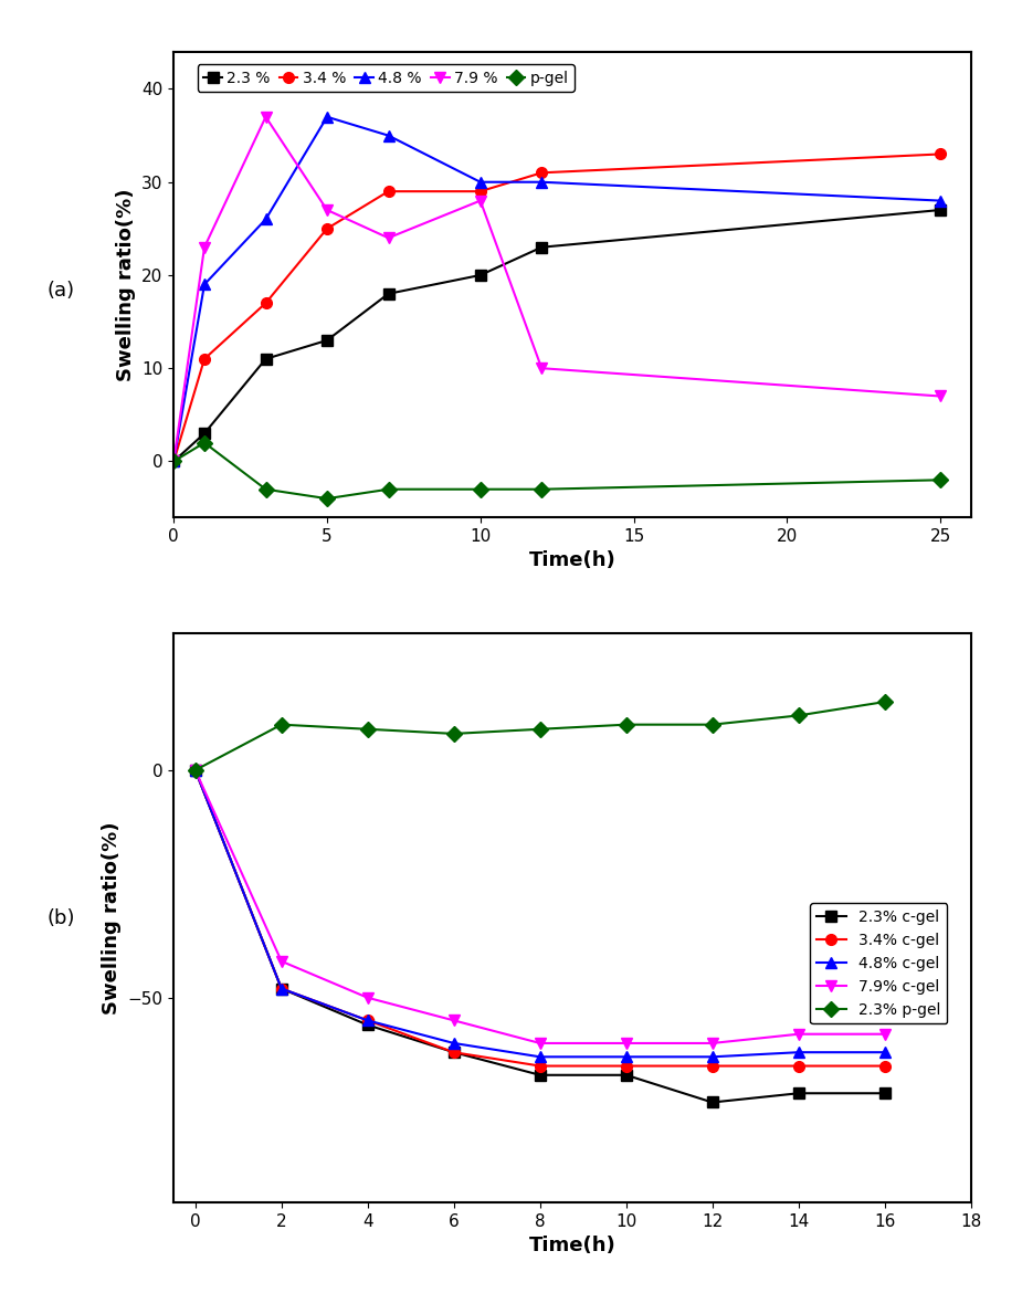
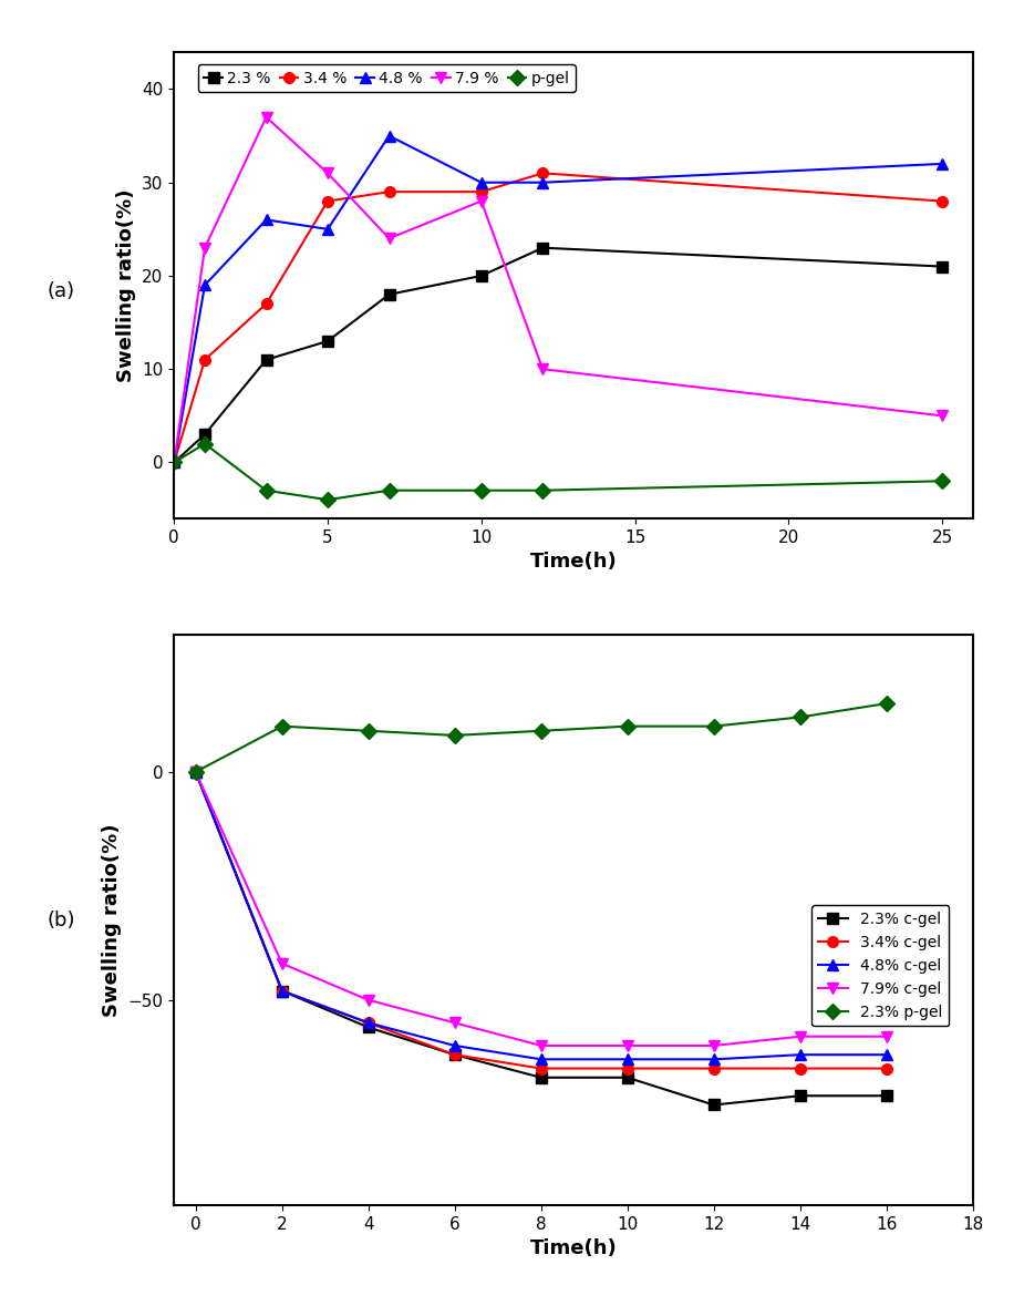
3.4 %/5: 25 -> 28
4.8 %/5: 37 -> 25
7.9 %/5: 27 -> 31
2.3 %/25: 27 -> 21
3.4 %/25: 33 -> 28
4.8 %/25: 28 -> 32
7.9 %/25: 7 -> 5
